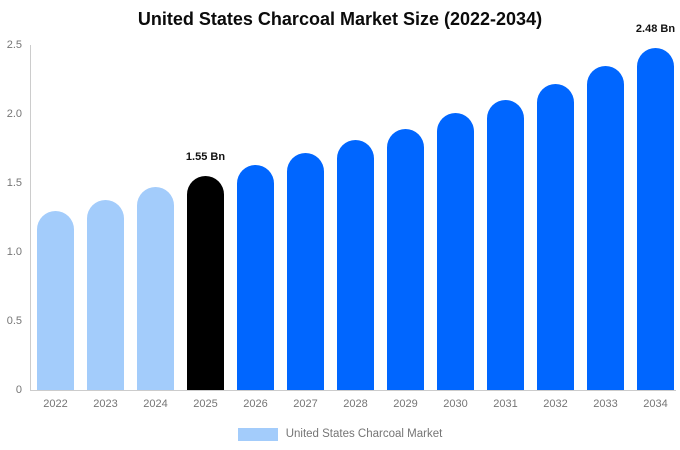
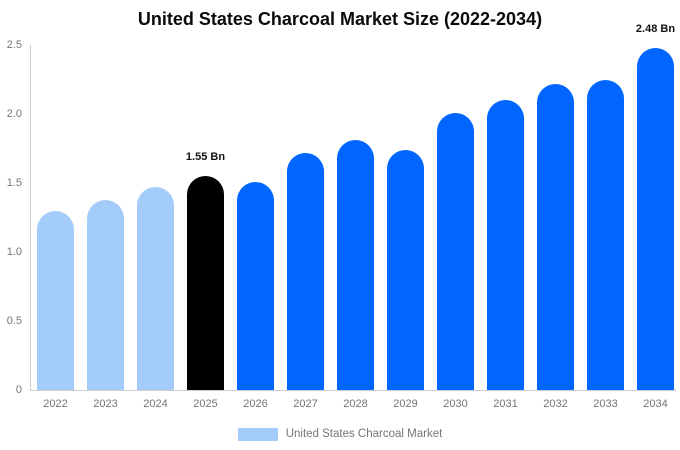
2026: 1.63 -> 1.51
2029: 1.89 -> 1.74
2033: 2.35 -> 2.25
